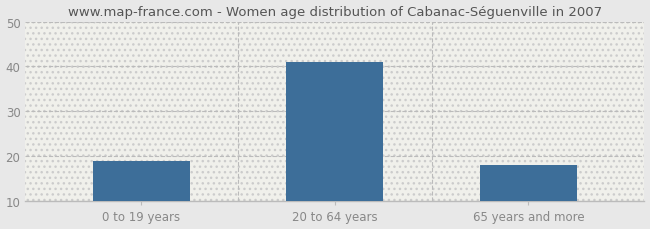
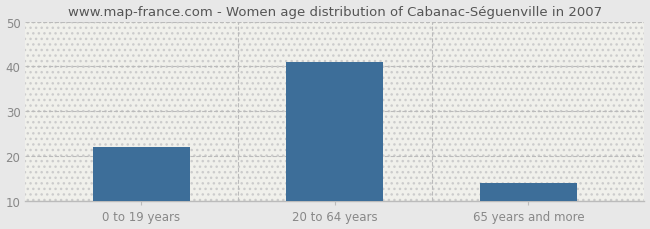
0 to 19 years: 19 -> 22
65 years and more: 18 -> 14
